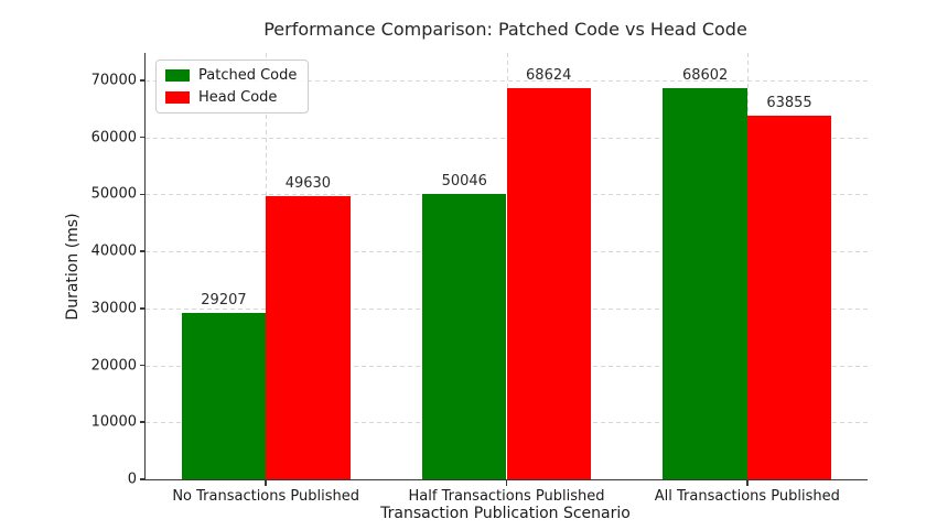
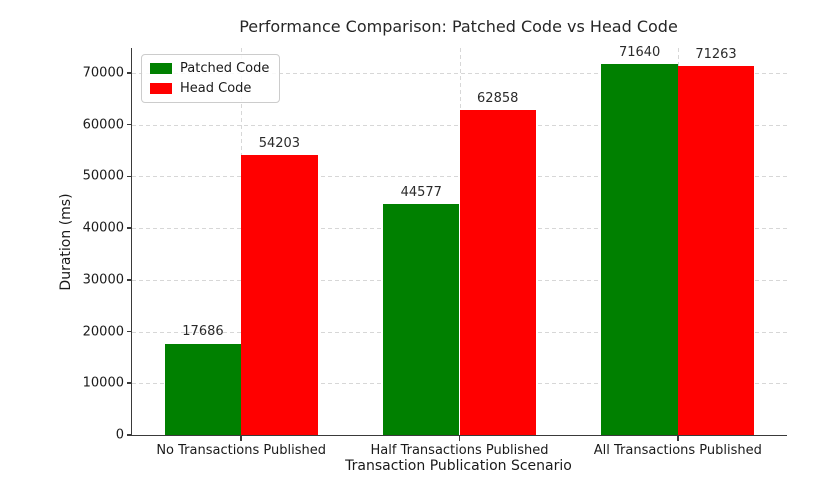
Patched Code/No Transactions Published: 29207 -> 17686
Head Code/No Transactions Published: 49630 -> 54203
Patched Code/Half Transactions Published: 50046 -> 44577
Head Code/Half Transactions Published: 68624 -> 62858
Patched Code/All Transactions Published: 68602 -> 71640
Head Code/All Transactions Published: 63855 -> 71263
